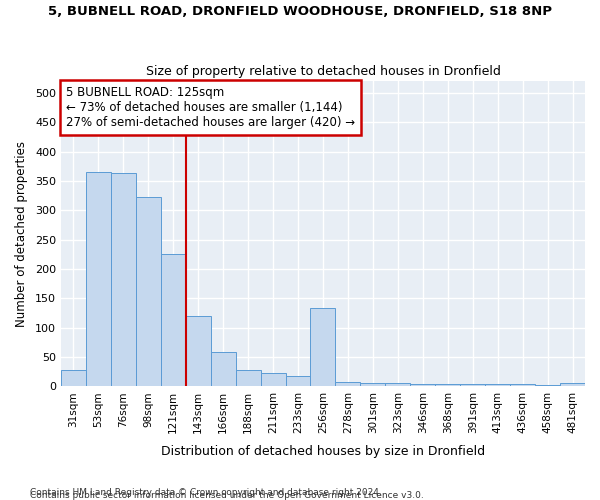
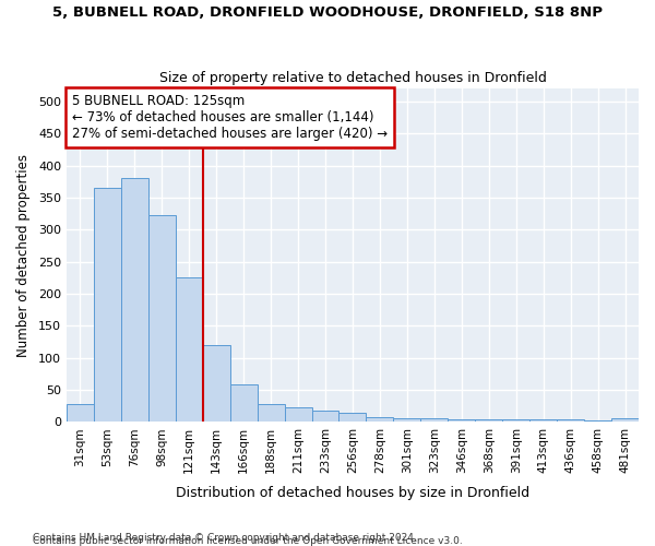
76sqm: 364 -> 380
256sqm: 134 -> 14
